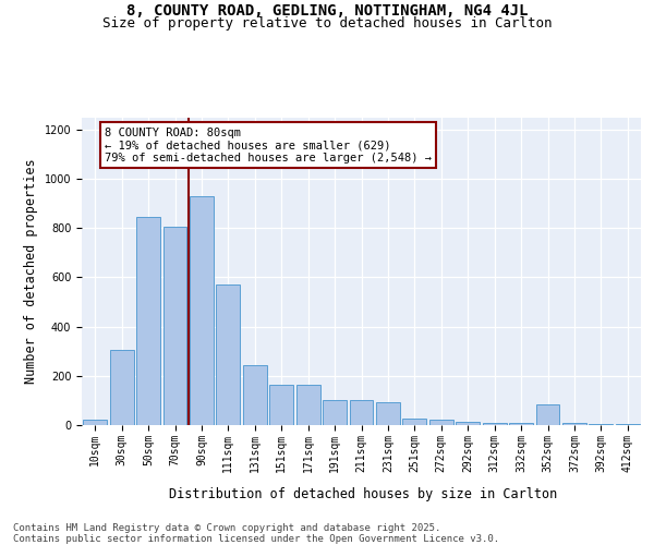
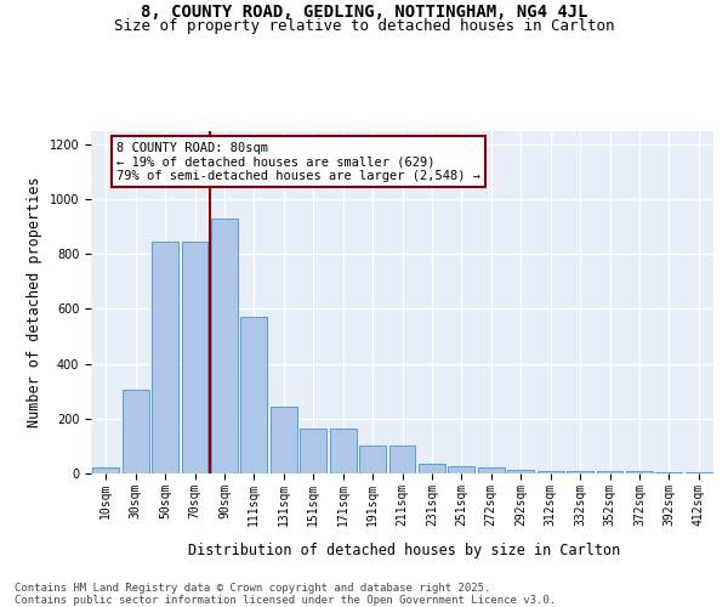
70sqm: 805 -> 845
231sqm: 95 -> 35
352sqm: 85 -> 10
